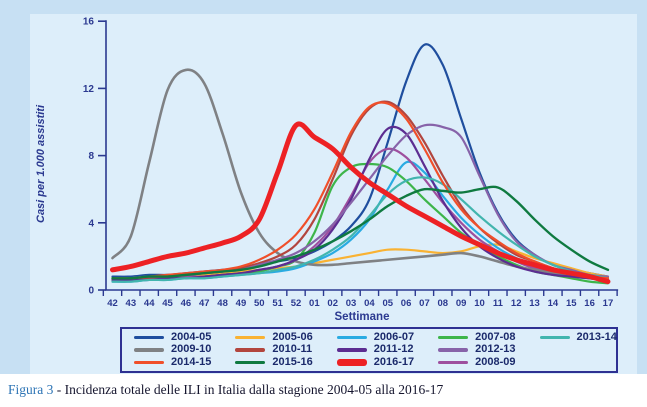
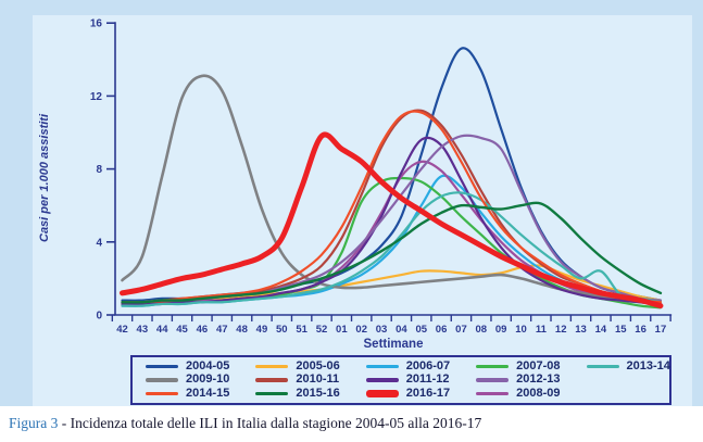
2013-14/14: 1.5 -> 2.4
